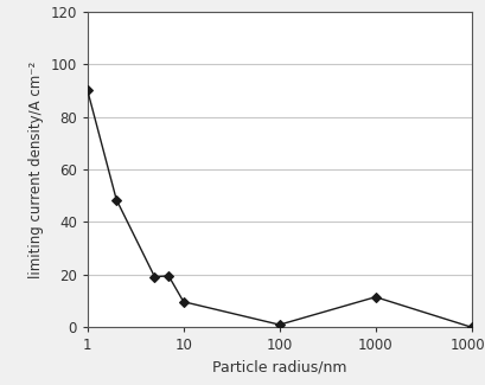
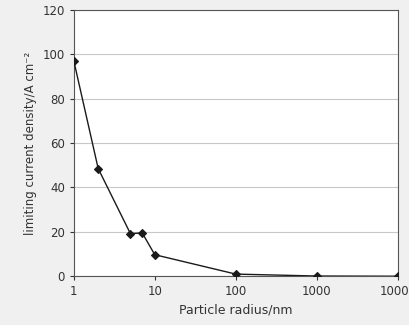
1: 90.0 -> 97.0
1000: 11.5 -> 0.1
